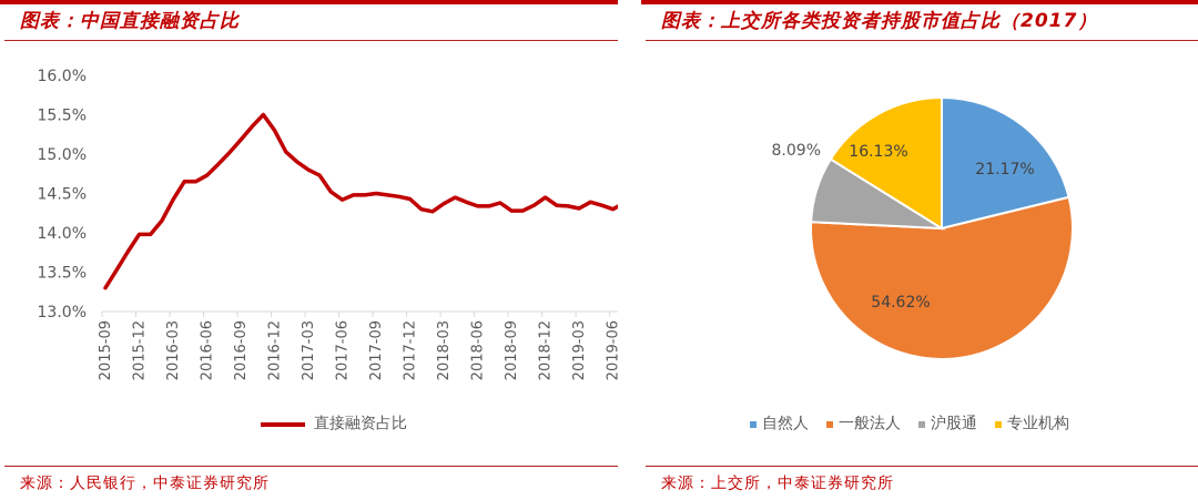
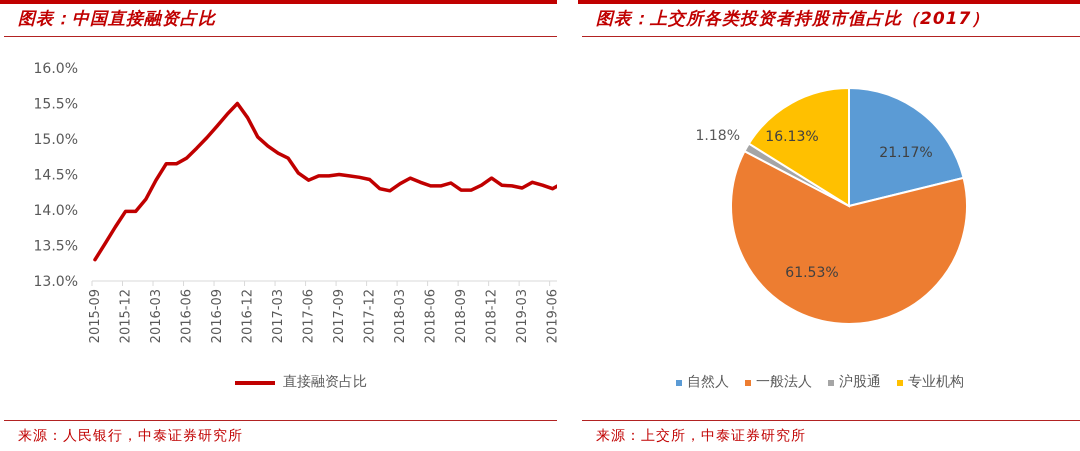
图表：上交所各类投资者持股市值占比（2017）/一般法人: 54.62% -> 61.53%
图表：上交所各类投资者持股市值占比（2017）/沪股通: 8.09% -> 1.18%
